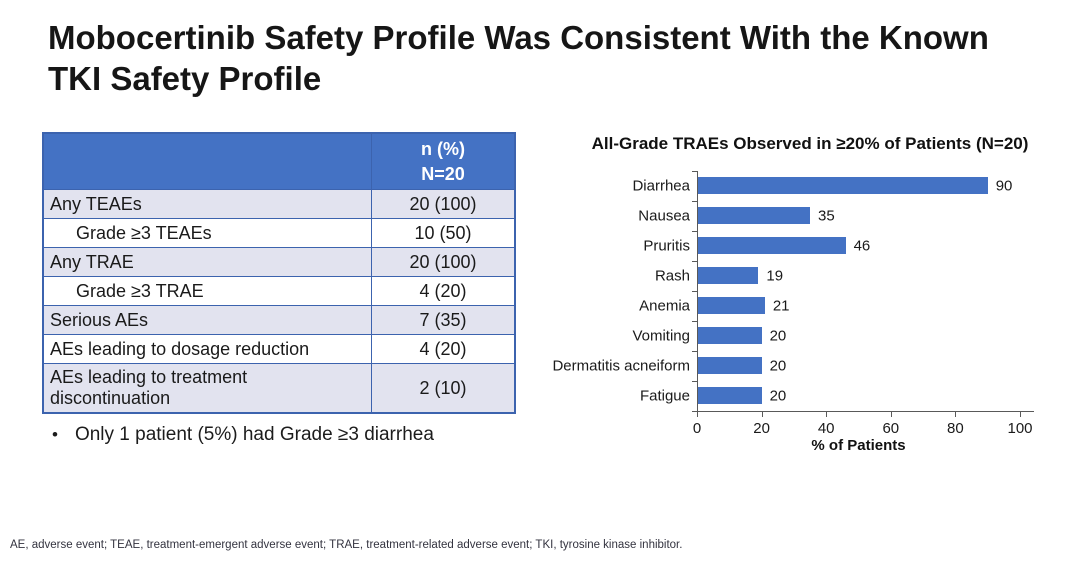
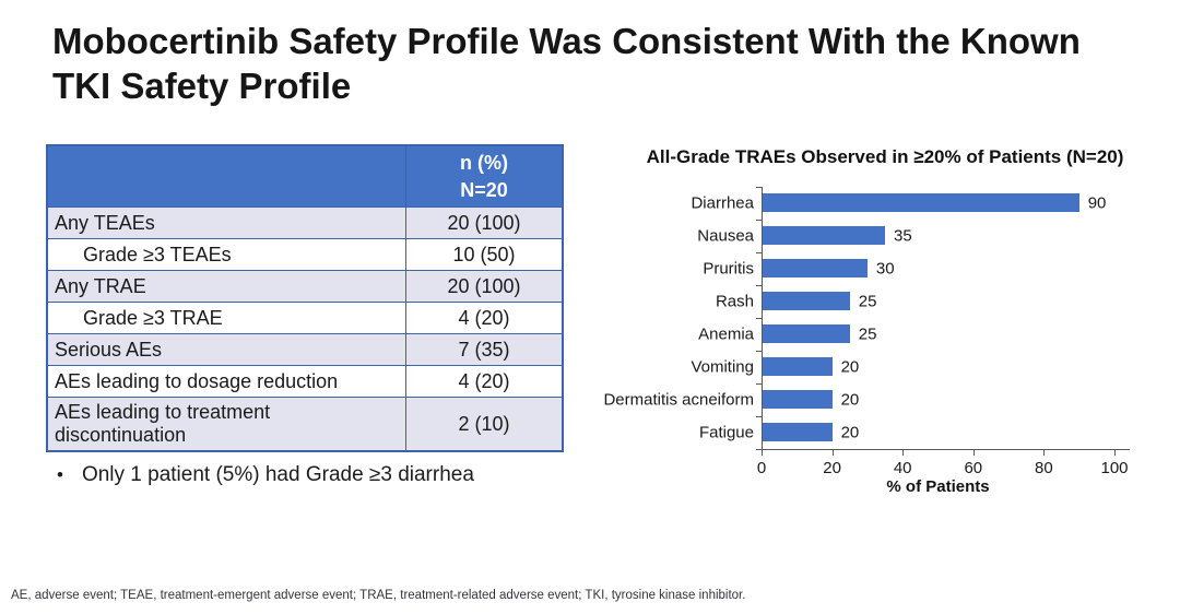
Pruritis: 46 -> 30
Rash: 19 -> 25
Anemia: 21 -> 25
